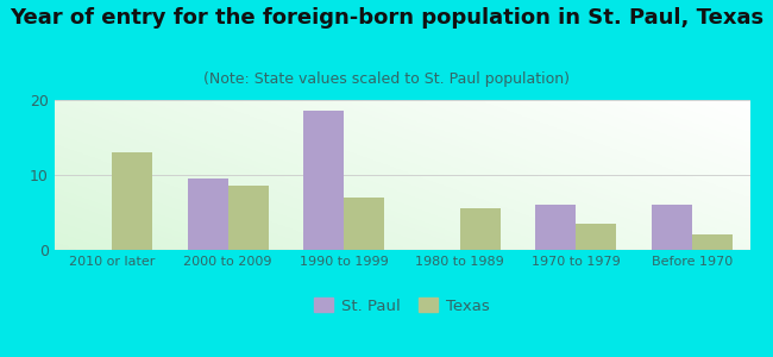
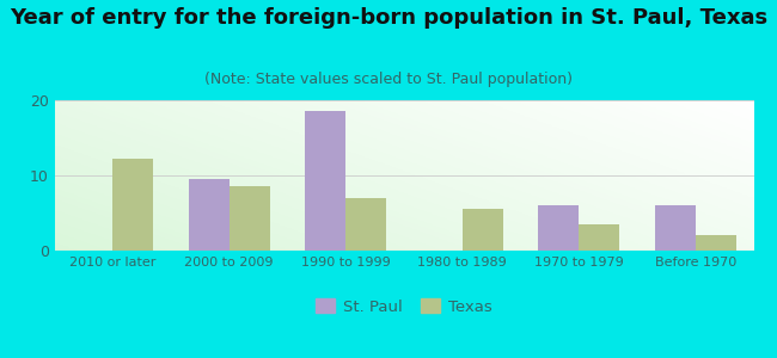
Texas/2010 or later: 13.0 -> 12.2
